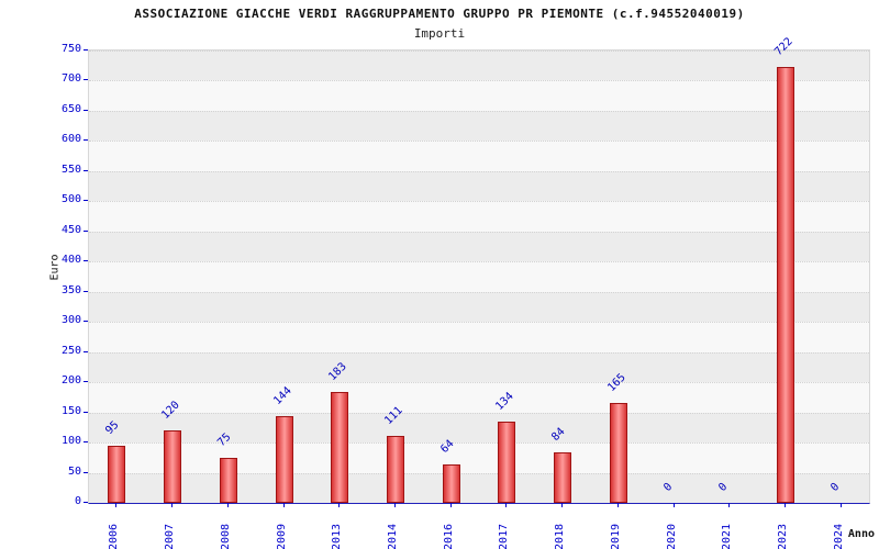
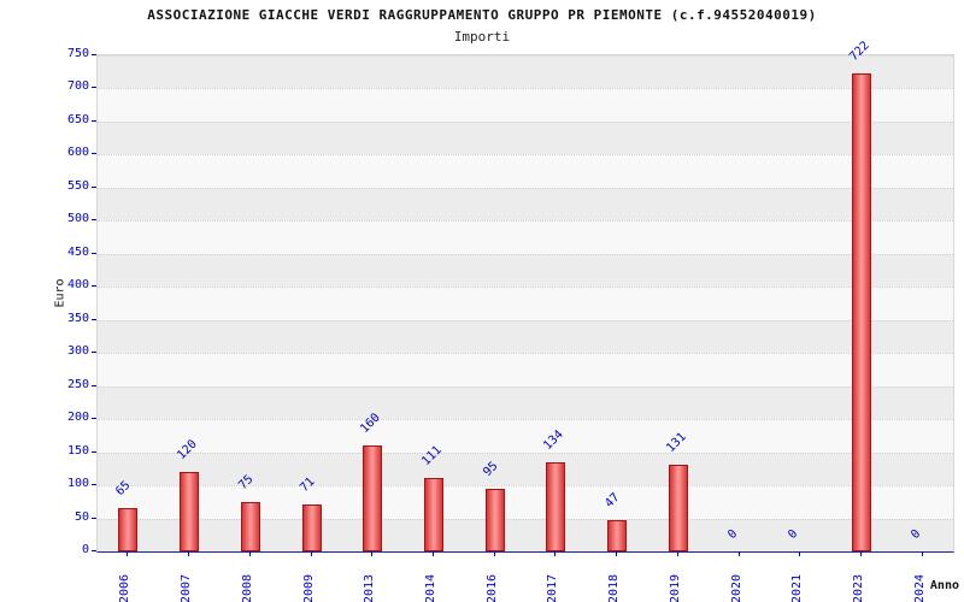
2006: 95 -> 65
2009: 144 -> 71
2013: 183 -> 160
2016: 64 -> 95
2018: 84 -> 47
2019: 165 -> 131
